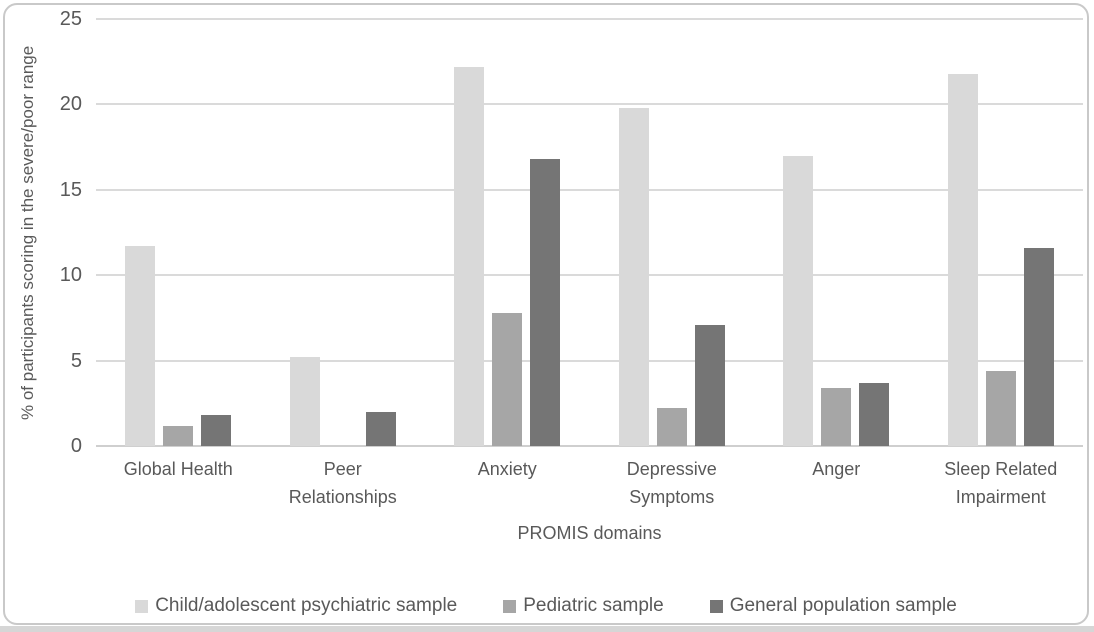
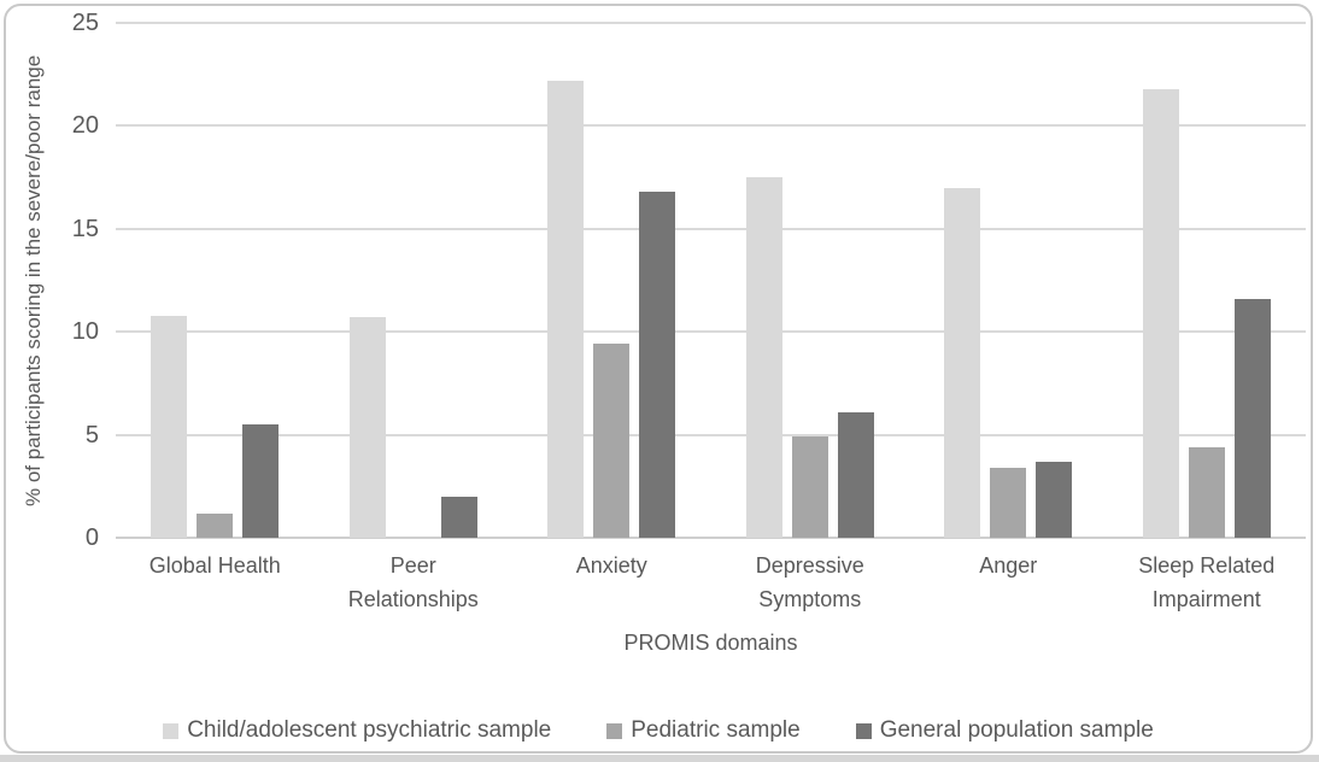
Child/adolescent psychiatric sample/Global Health: 11.7 -> 10.8
General population sample/Global Health: 1.8 -> 5.5
Child/adolescent psychiatric sample/Peer Relationships: 5.2 -> 10.7
Pediatric sample/Anxiety: 7.8 -> 9.4
Child/adolescent psychiatric sample/Depressive Symptoms: 19.8 -> 17.5
Pediatric sample/Depressive Symptoms: 2.2 -> 4.9
General population sample/Depressive Symptoms: 7.1 -> 6.1
